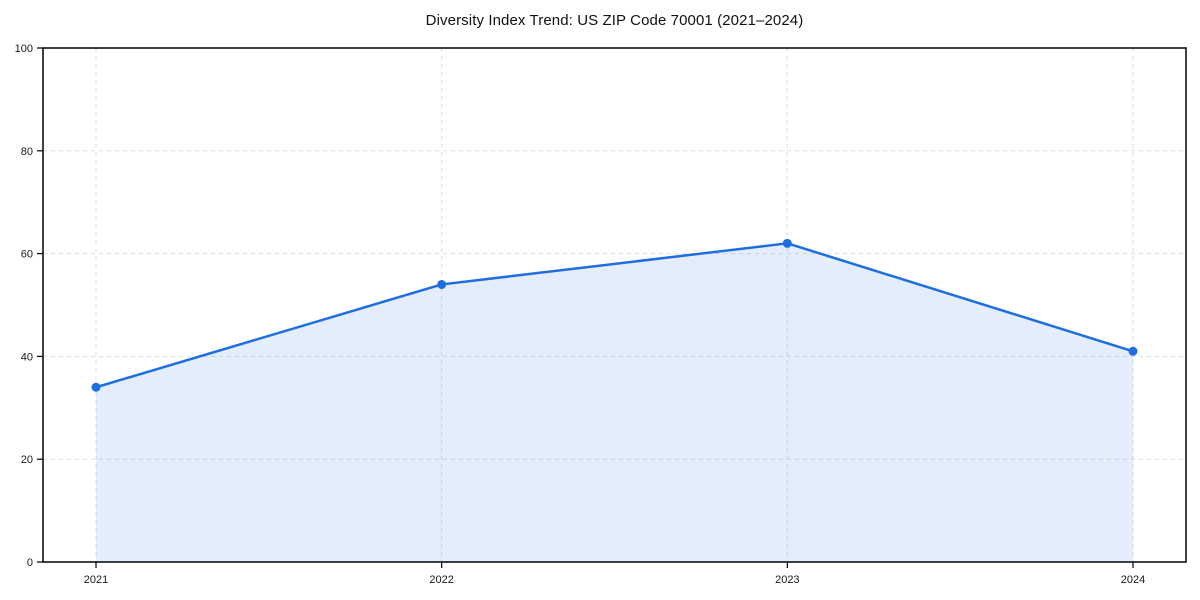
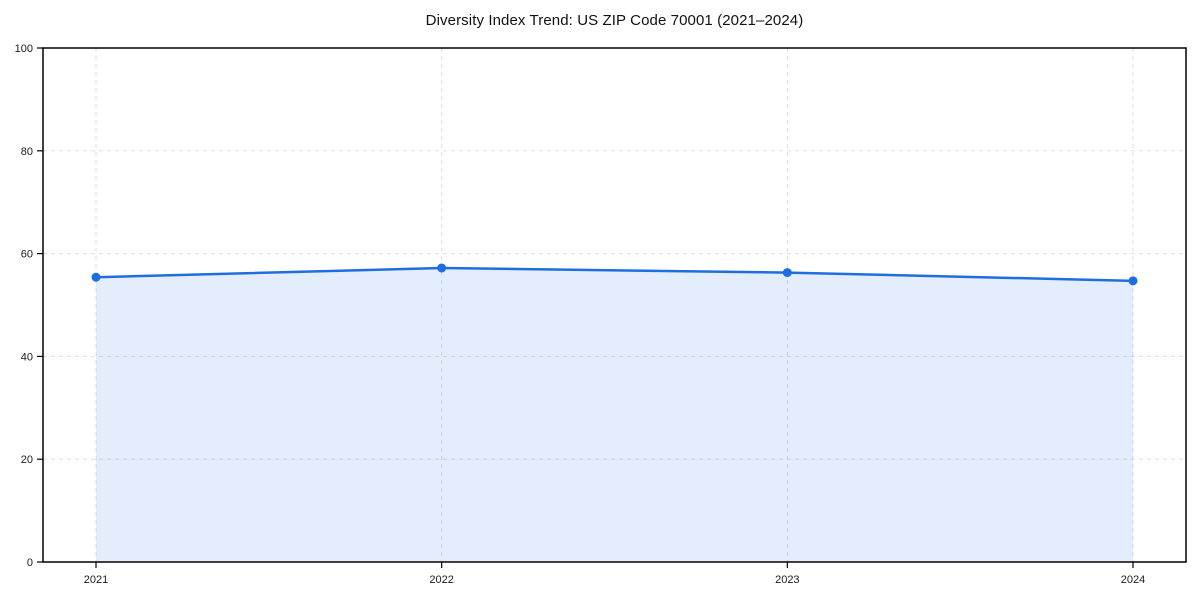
2021: 34 -> 55
2022: 54 -> 57
2023: 62 -> 56
2024: 41 -> 55
